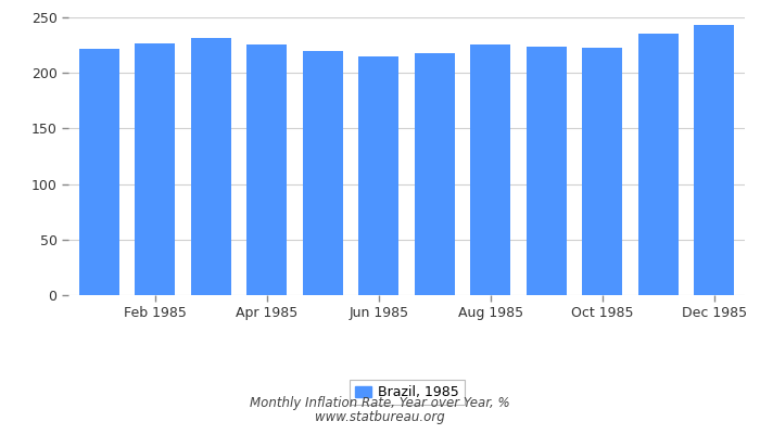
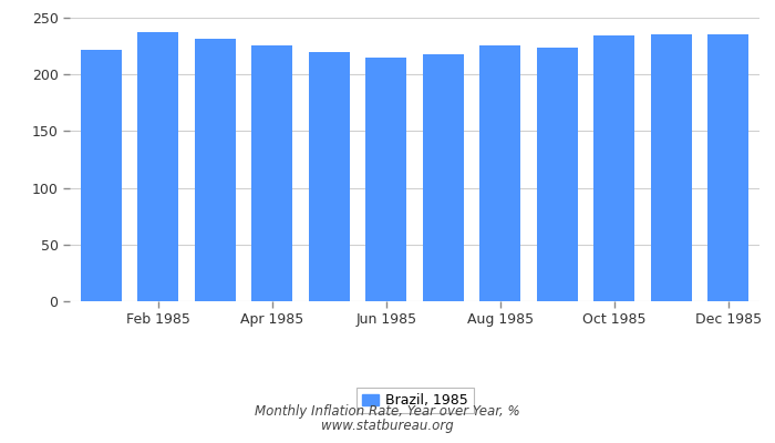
Feb 1985: 227 -> 237
Oct 1985: 223 -> 234
Dec 1985: 243 -> 235
